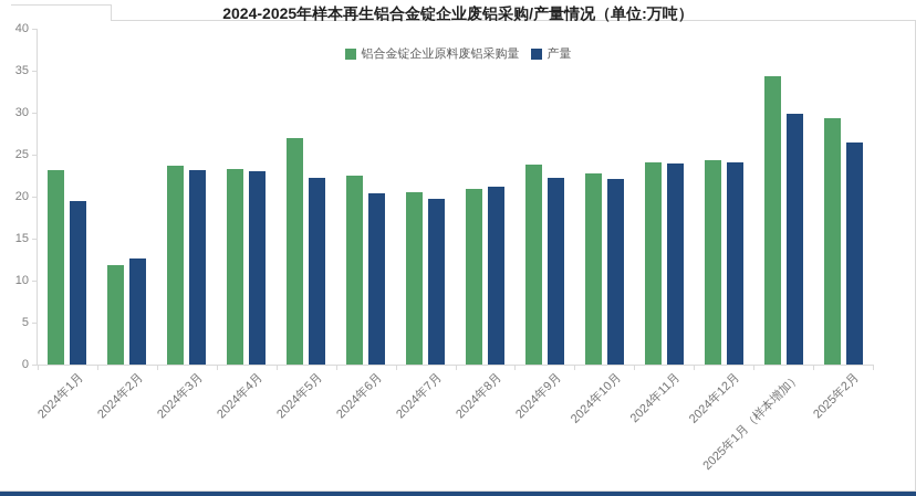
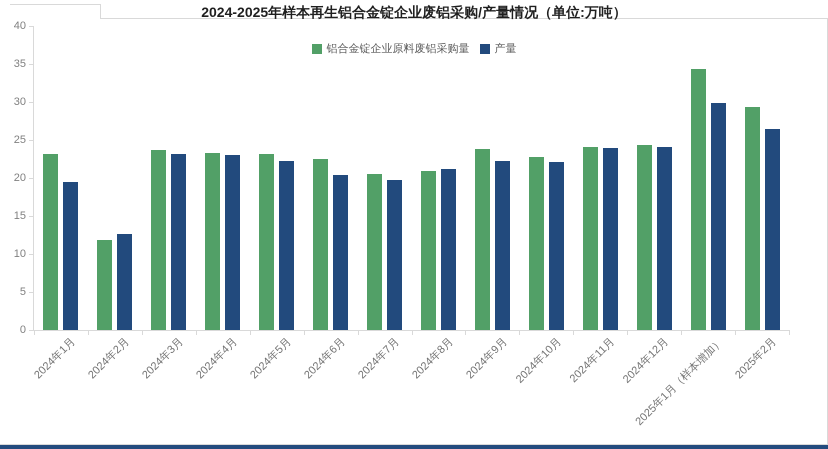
铝合金锭企业原料废铝采购量/2024年5月: 27 -> 23
